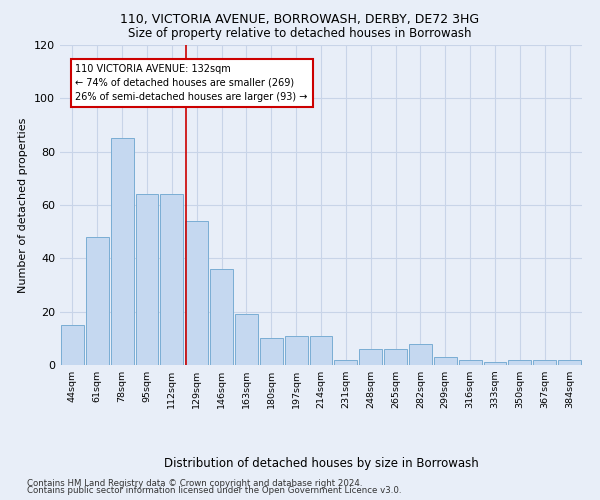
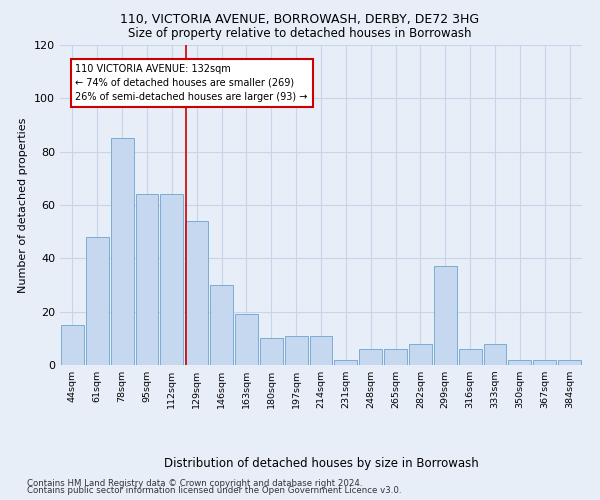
146sqm: 36 -> 30
299sqm: 3 -> 37
316sqm: 2 -> 6
333sqm: 1 -> 8
